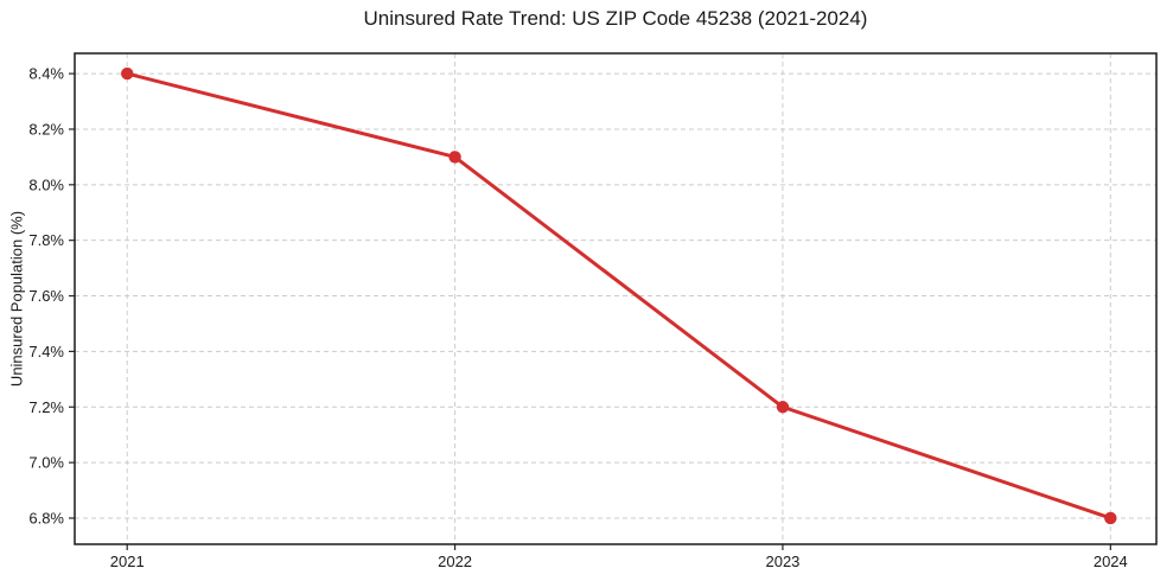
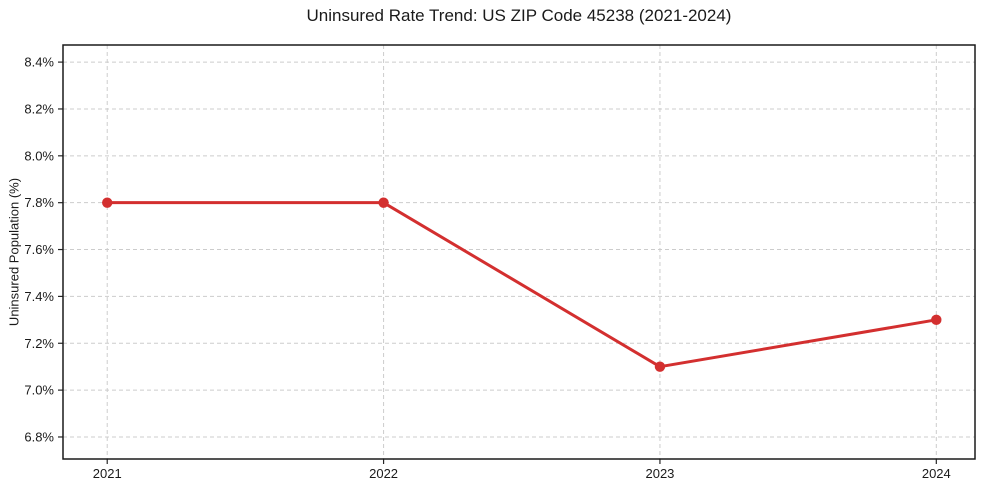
2021: 8.4% -> 7.8%
2022: 8.1% -> 7.8%
2023: 7.2% -> 7.1%
2024: 6.8% -> 7.3%
